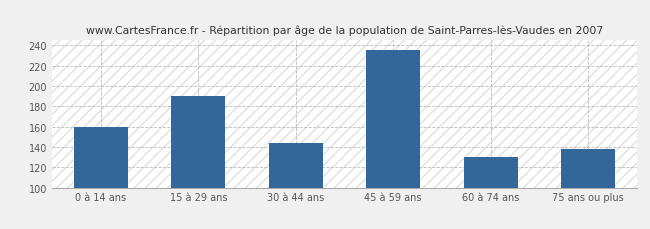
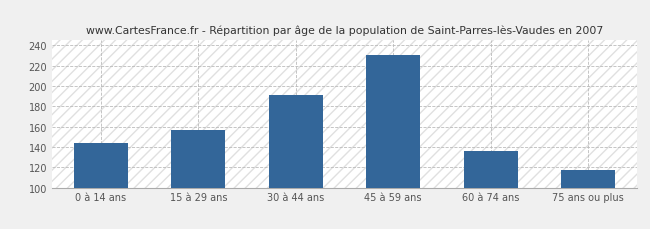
0 à 14 ans: 160 -> 144
15 à 29 ans: 190 -> 157
30 à 44 ans: 144 -> 191
45 à 59 ans: 236 -> 231
60 à 74 ans: 130 -> 136
75 ans ou plus: 138 -> 117
